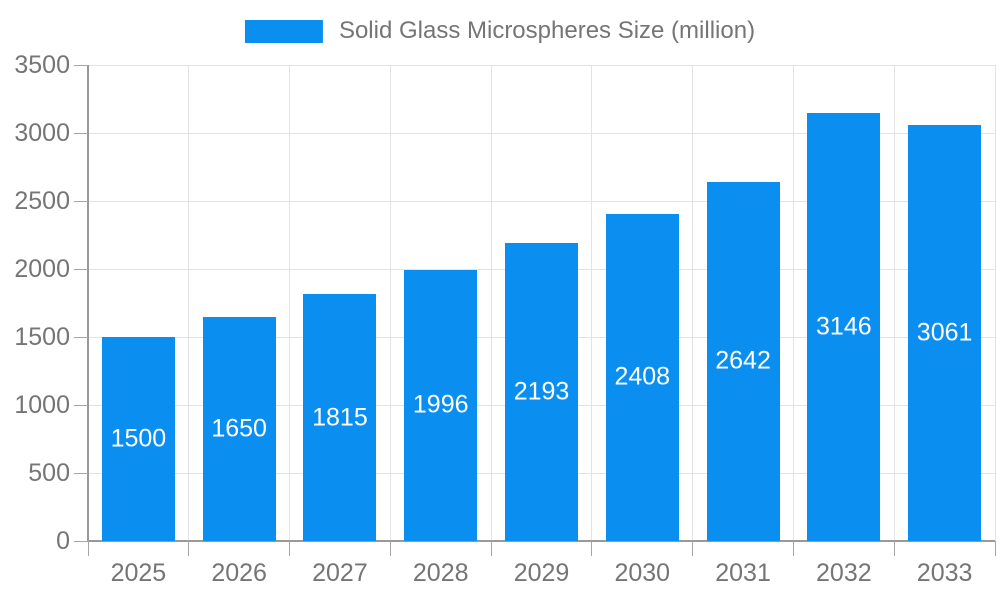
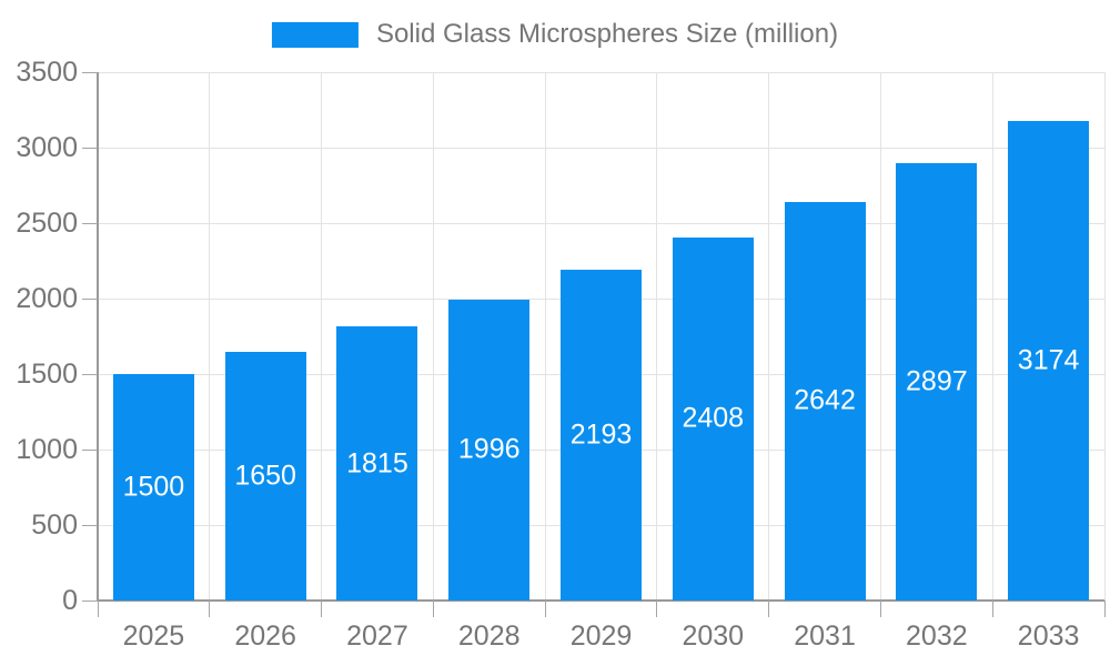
2032: 3146 -> 2897
2033: 3061 -> 3174
